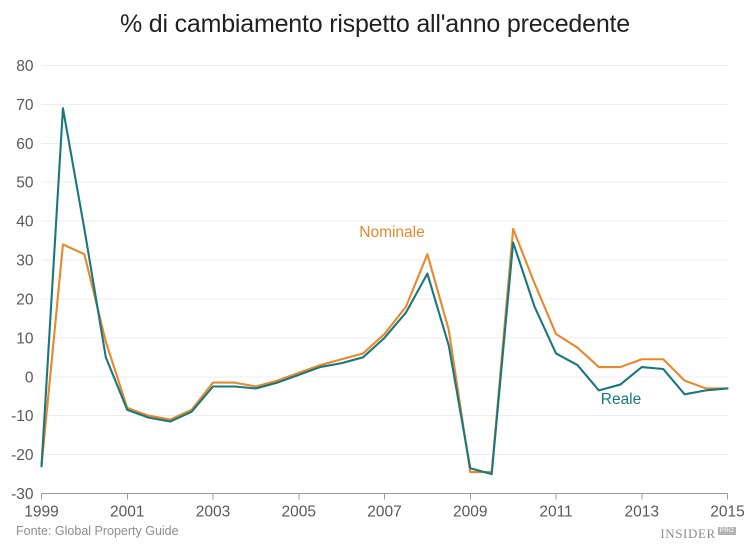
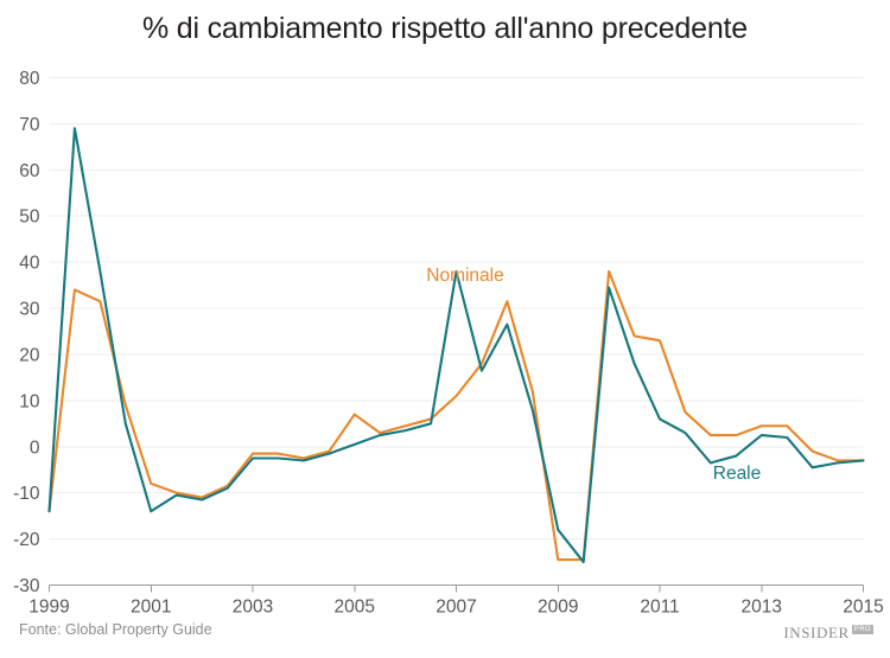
Nominale/1999: -23 -> -14
Reale/1999: -23 -> -14
Reale/2001: -8 -> -14
Nominale/2005: 1 -> 7
Reale/2007: 10 -> 38
Reale/2009: -24 -> -18
Nominale/2011: 11 -> 23
